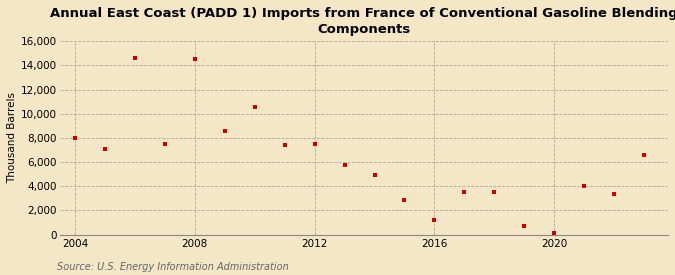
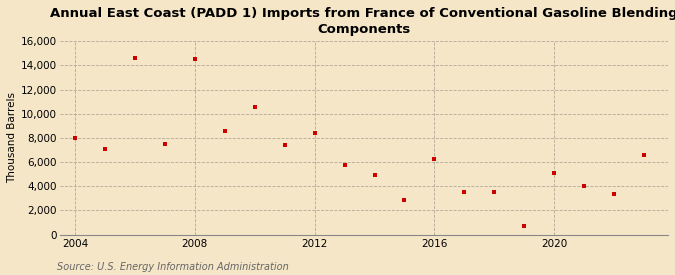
2012: 7,500 -> 8,400
2016: 1,200 -> 6,300
2020: 100 -> 5,100
